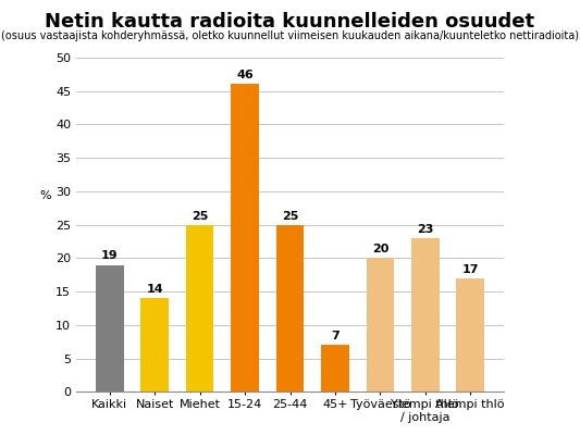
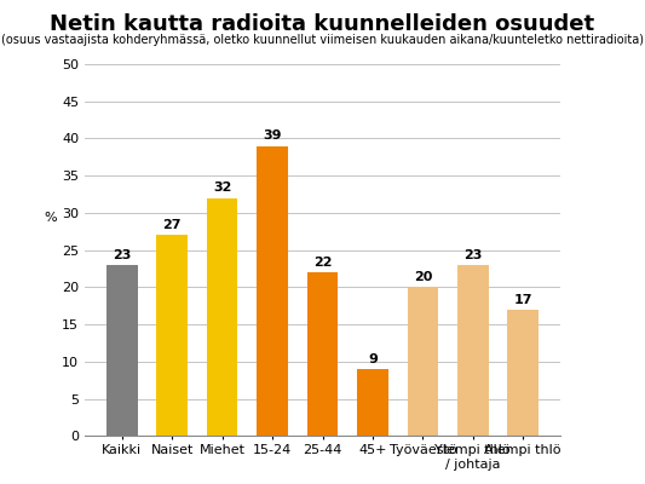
Kaikki: 19 -> 23
Naiset: 14 -> 27
Miehet: 25 -> 32
15-24: 46 -> 39
25-44: 25 -> 22
45+: 7 -> 9
